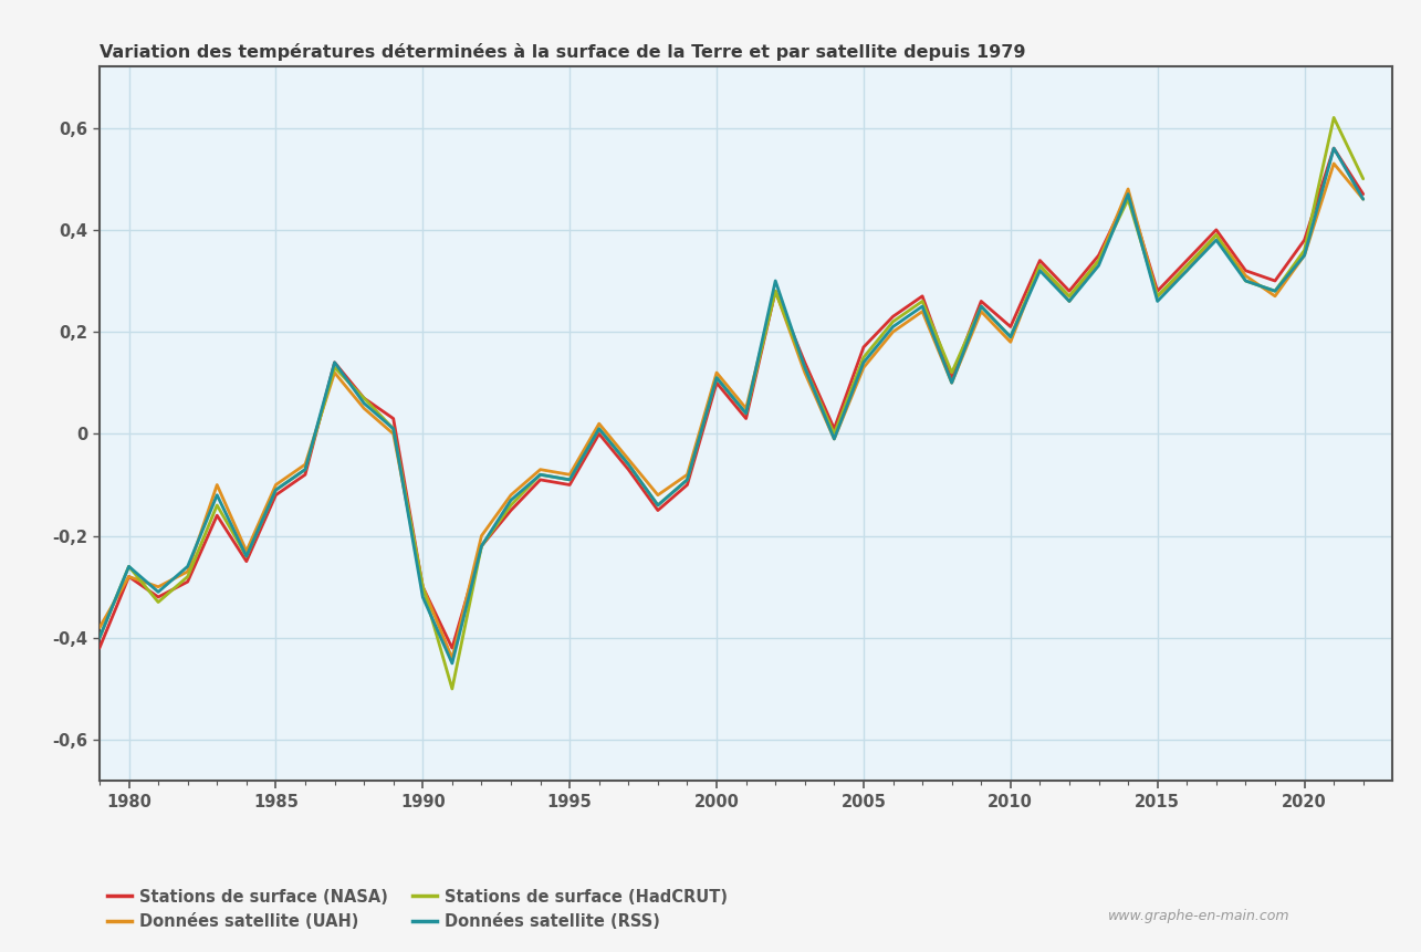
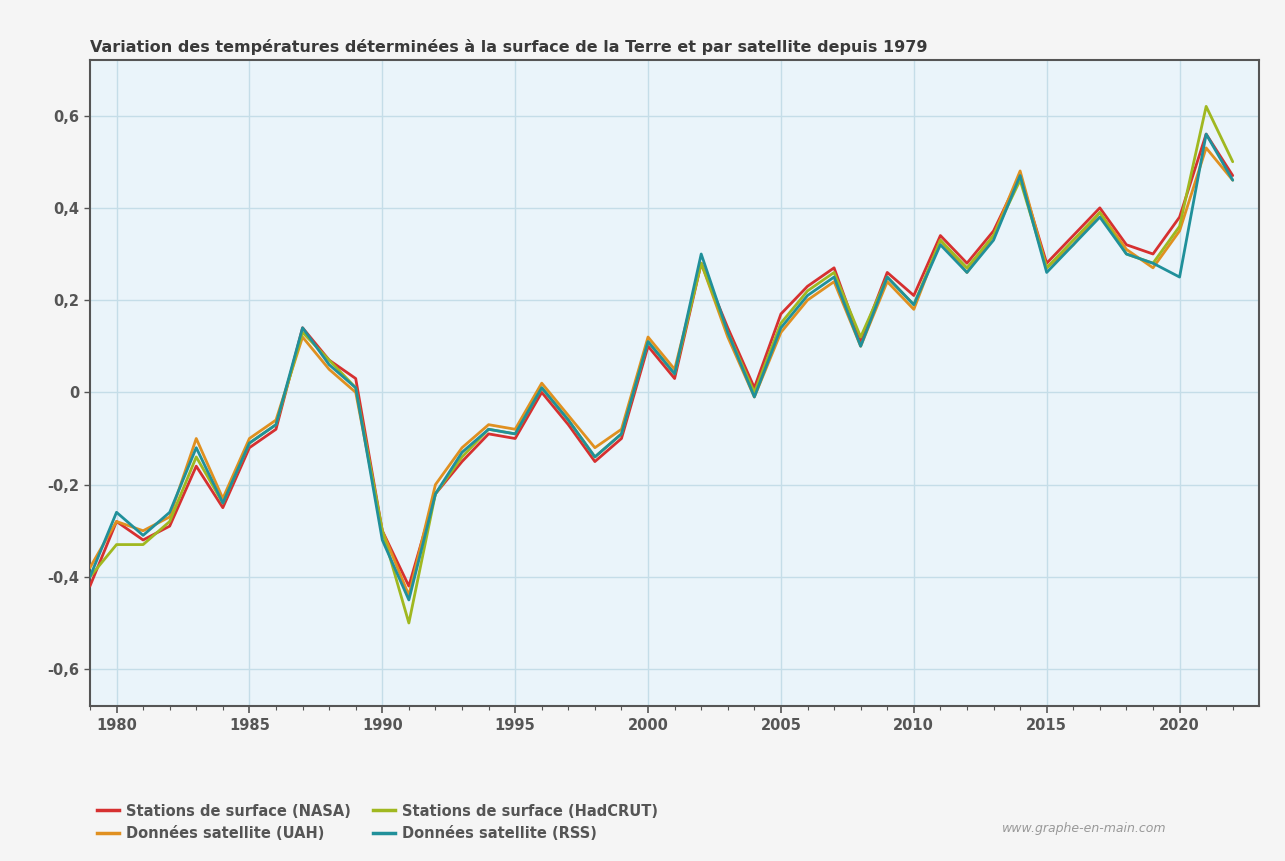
Stations de surface (HadCRUT)/1980: -0,26 -> -0,33
Données satellite (RSS)/2020: 0,35 -> 0,25
